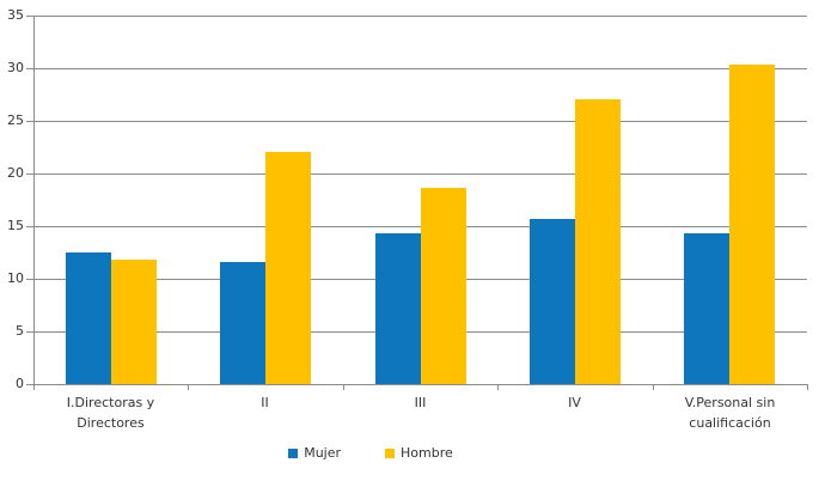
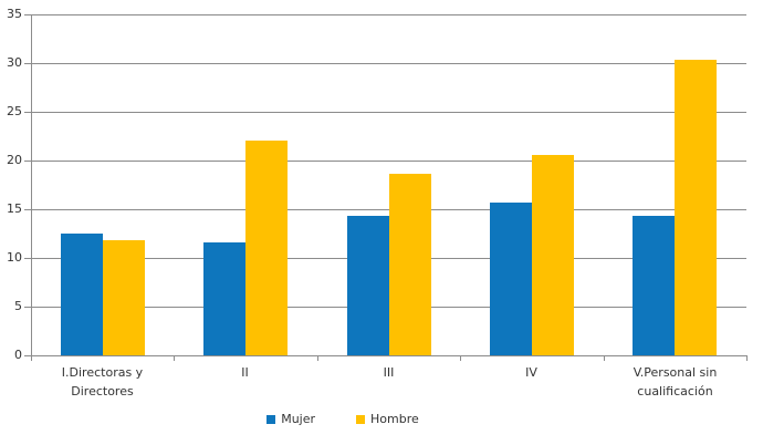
Hombre/IV: 27 -> 21
